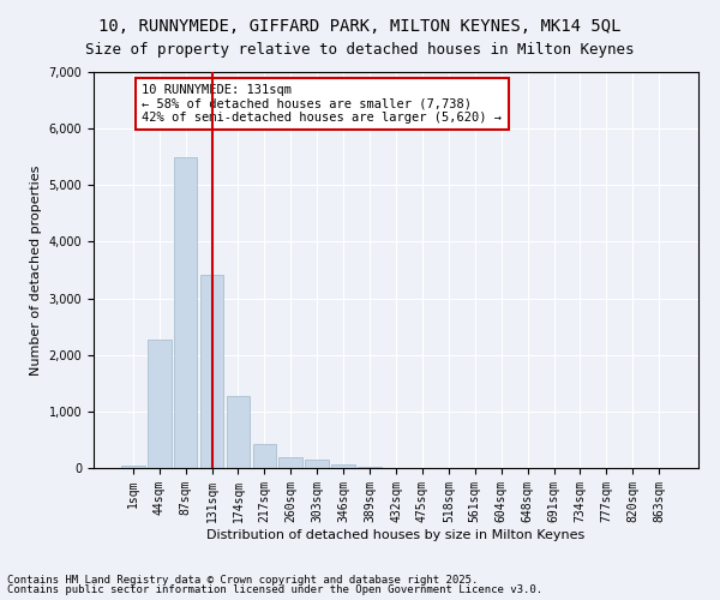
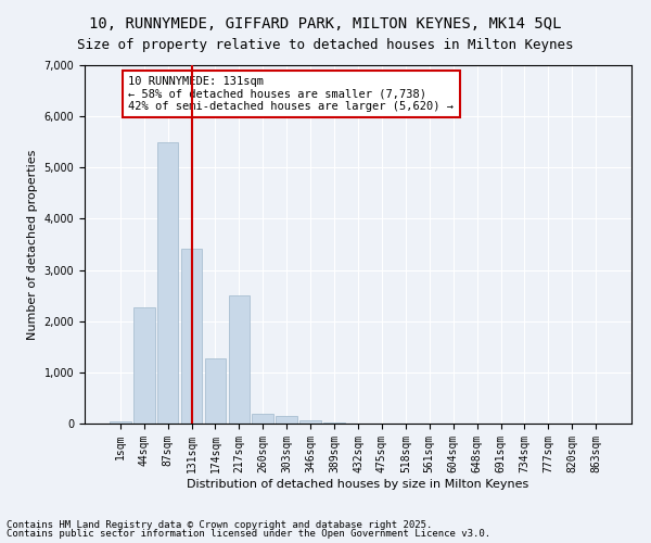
217sqm: 430 -> 2,500
